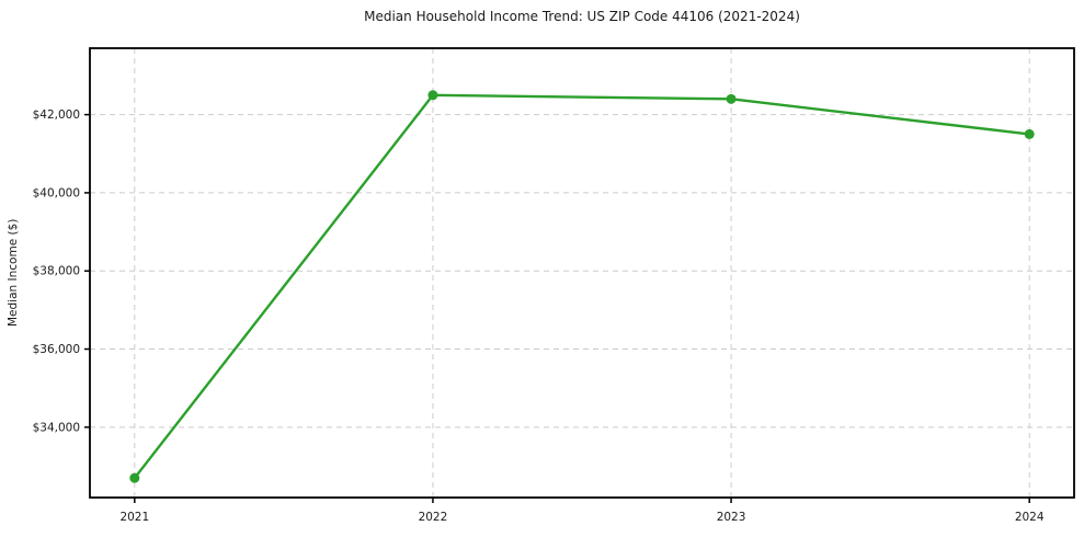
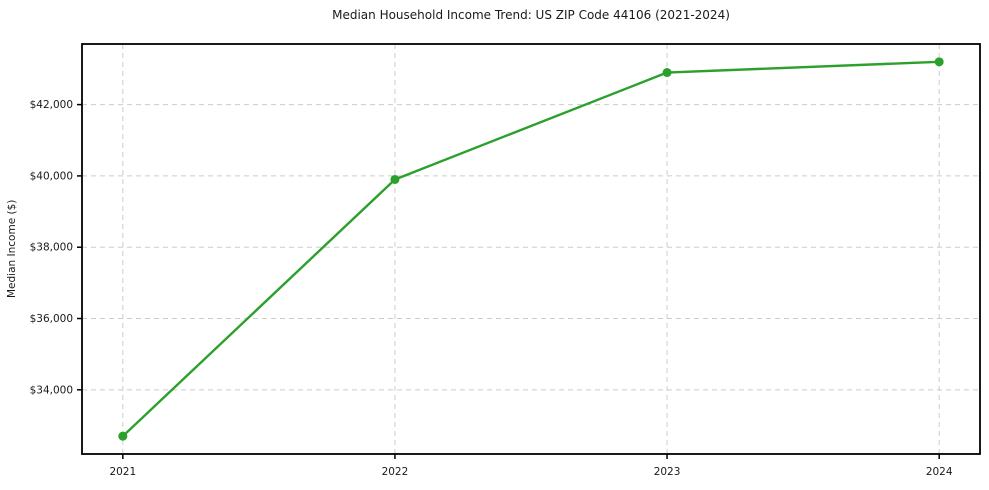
2022: $42500 -> $39900
2023: $42400 -> $42900
2024: $41500 -> $43200
